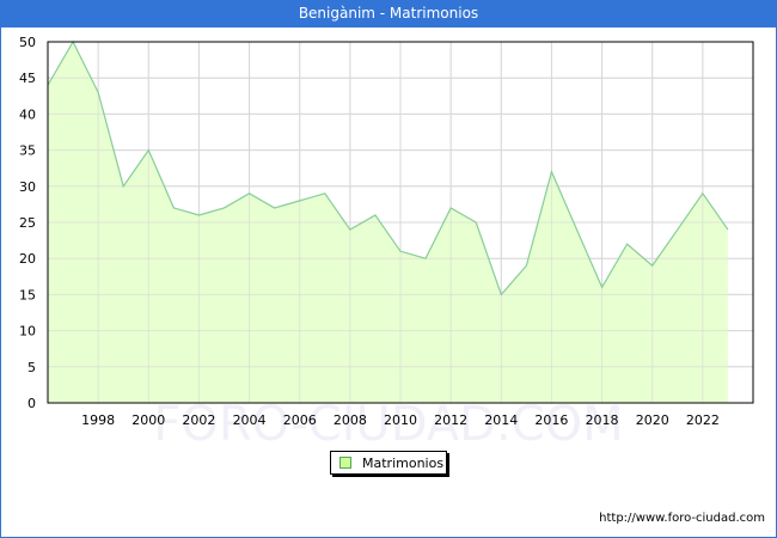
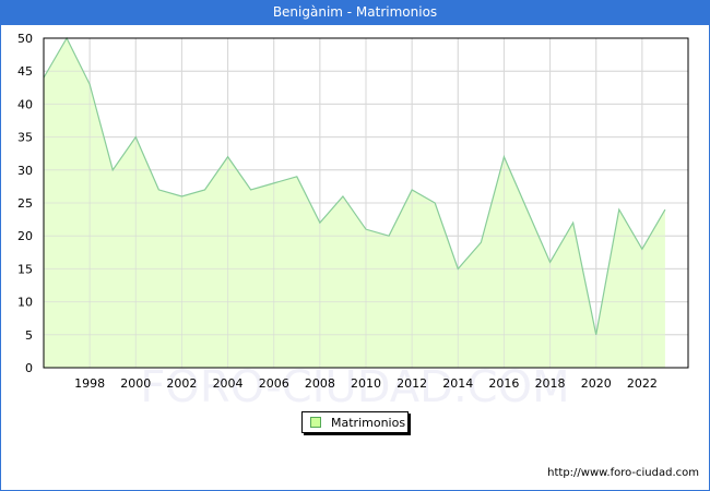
2004: 29 -> 32
2008: 24 -> 22
2020: 19 -> 5
2022: 29 -> 18
